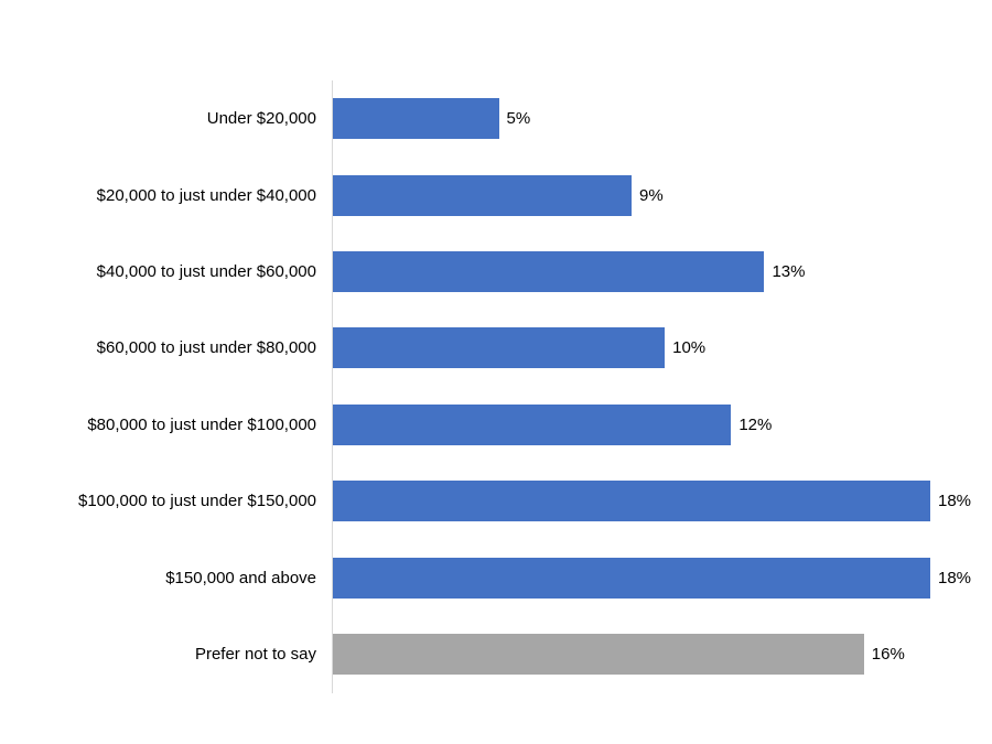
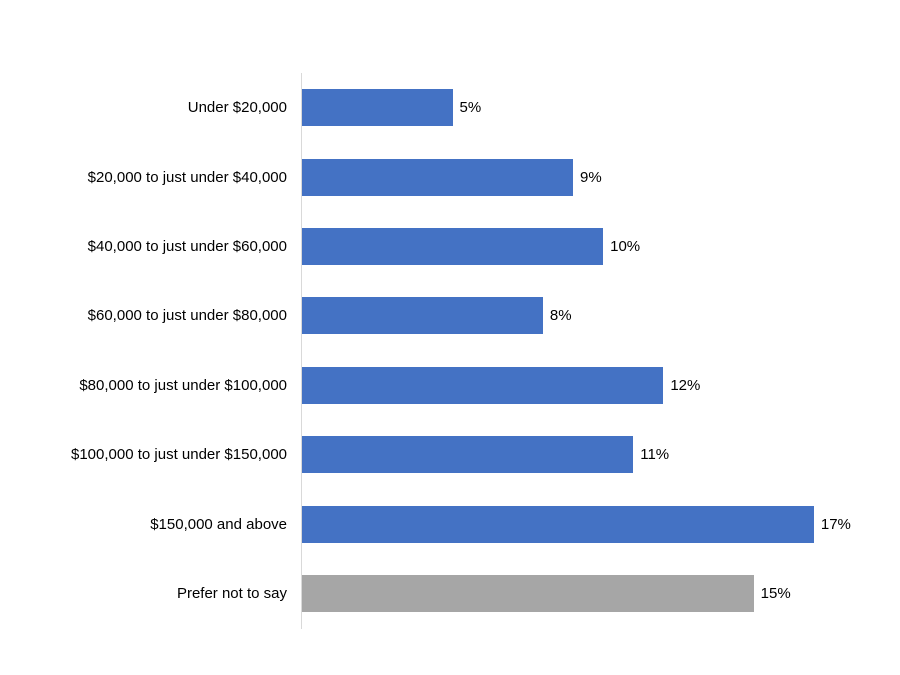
$40,000 to just under $60,000: 13% -> 10%
$60,000 to just under $80,000: 10% -> 8%
$100,000 to just under $150,000: 18% -> 11%
$150,000 and above: 18% -> 17%
Prefer not to say: 16% -> 15%
